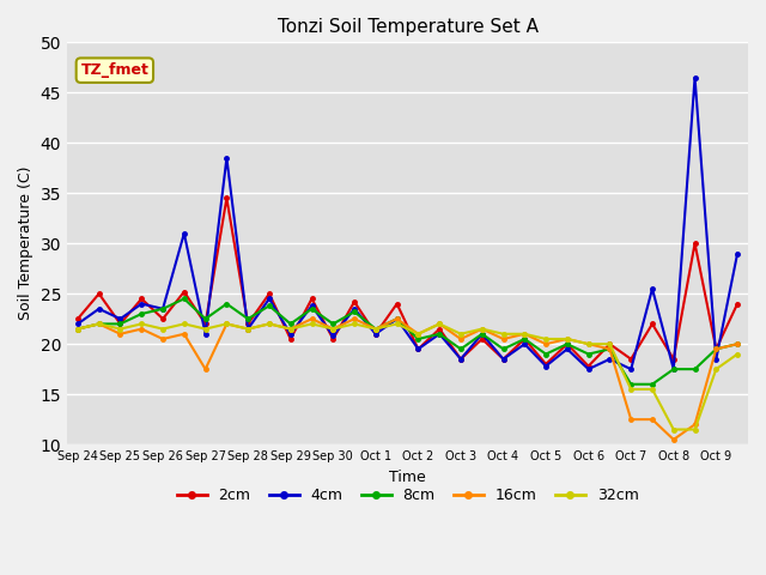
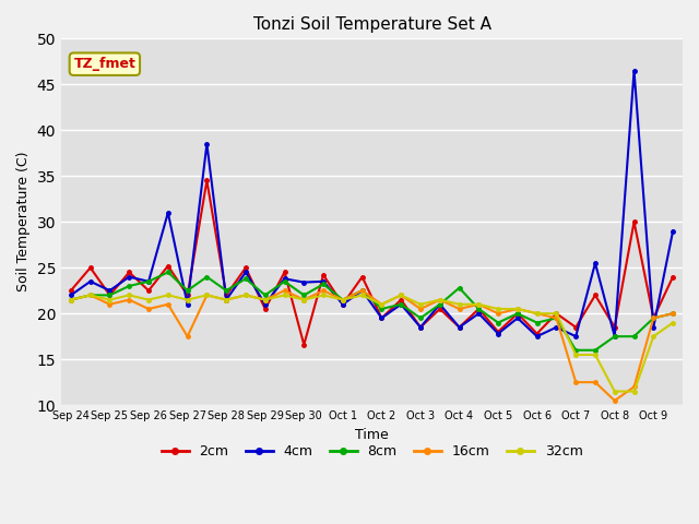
2cm/Sep 30: 20.5 -> 16.6
4cm/Sep 30: 20.8 -> 23.4
8cm/Oct 4: 19.5 -> 22.8
